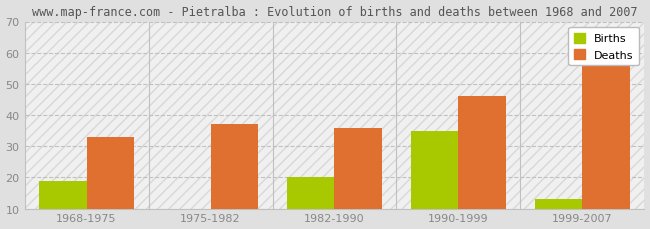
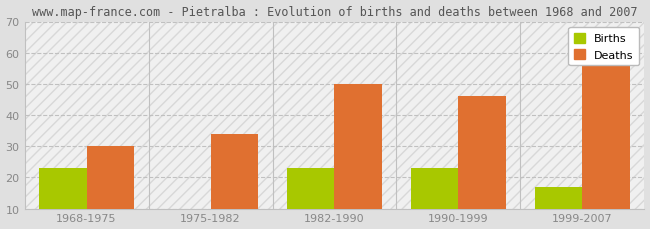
Births/1968-1975: 19 -> 23
Deaths/1968-1975: 33 -> 30
Deaths/1975-1982: 37 -> 34
Births/1982-1990: 20 -> 23
Deaths/1982-1990: 36 -> 50
Births/1990-1999: 35 -> 23
Births/1999-2007: 13 -> 17
